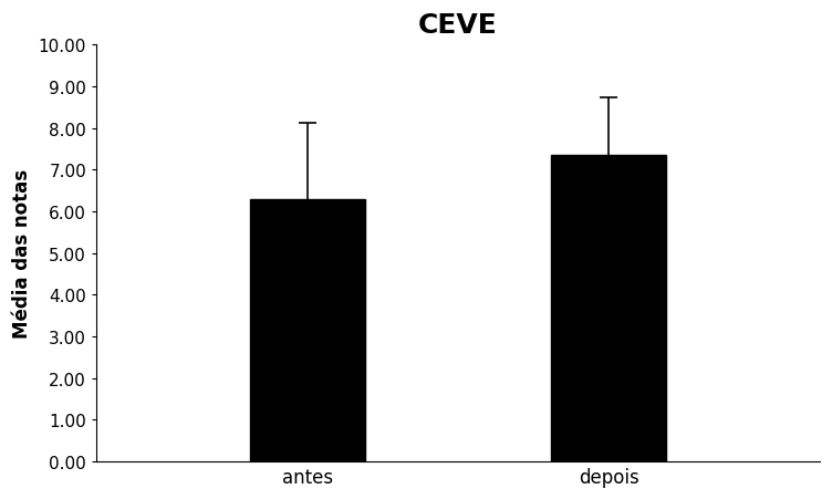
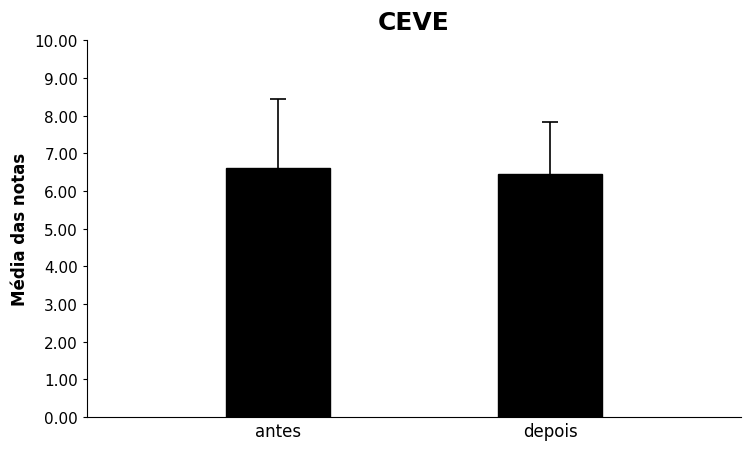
antes: 6.30 -> 6.62
depois: 7.35 -> 6.45
